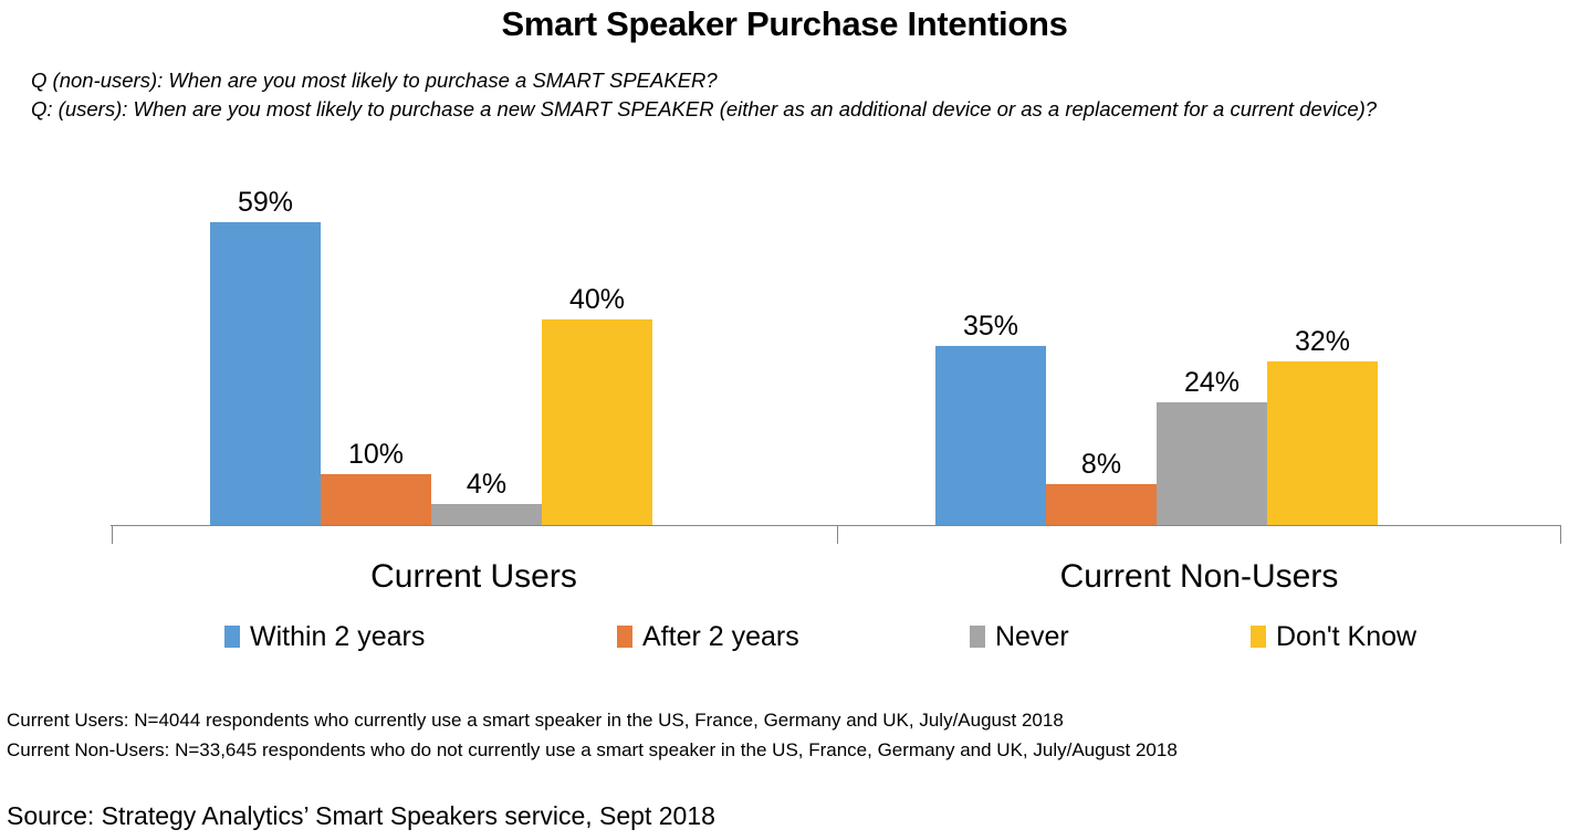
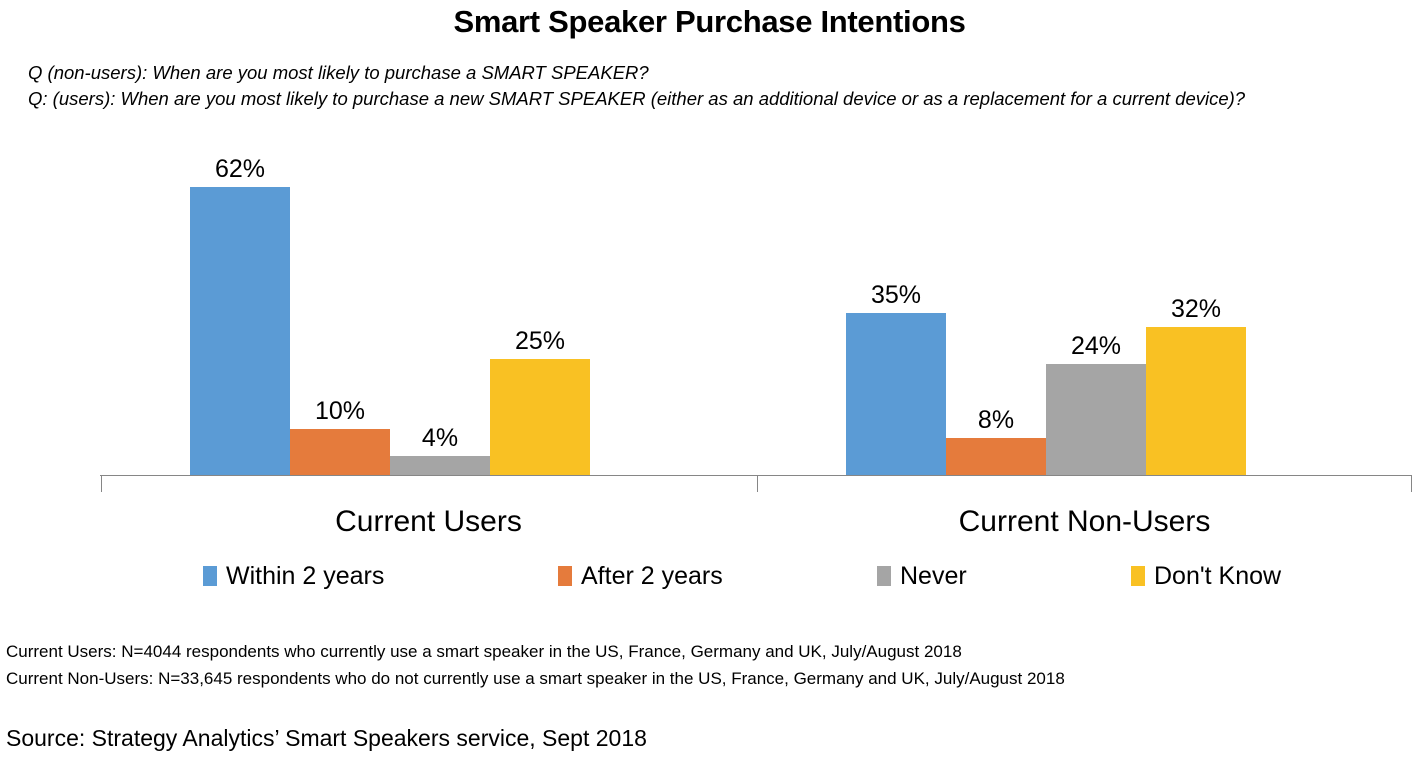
Within 2 years/Current Users: 59% -> 62%
Don't Know/Current Users: 40% -> 25%
